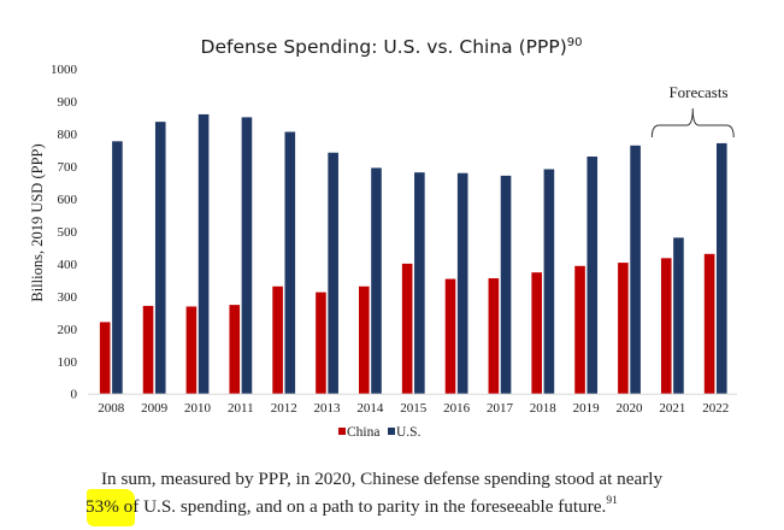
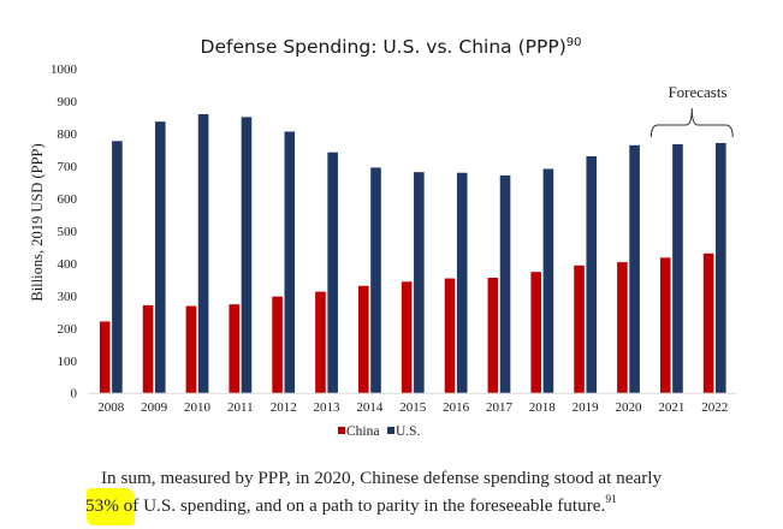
China/2012: 330 -> 300
China/2015: 400 -> 340
U.S./2021: 480 -> 770
